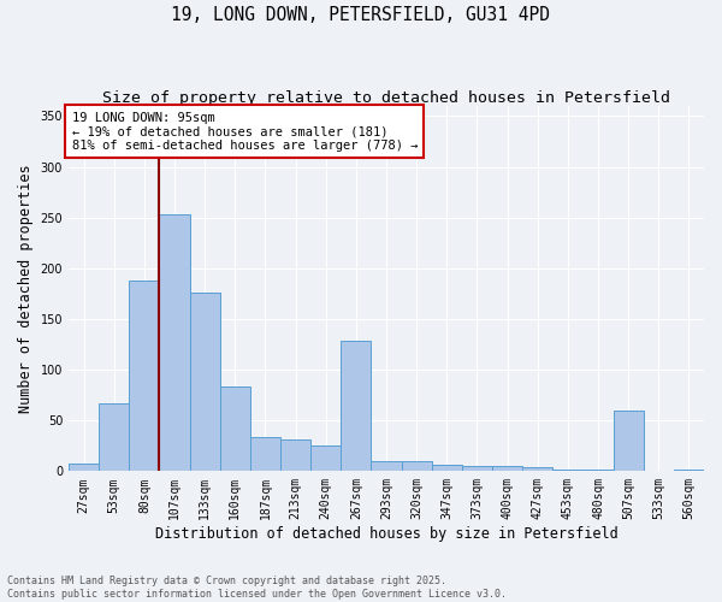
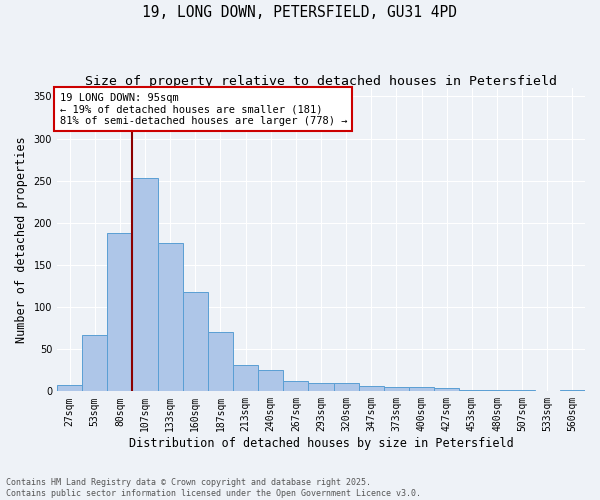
160sqm: 84 -> 118
187sqm: 34 -> 70
267sqm: 128 -> 12
507sqm: 60 -> 1
